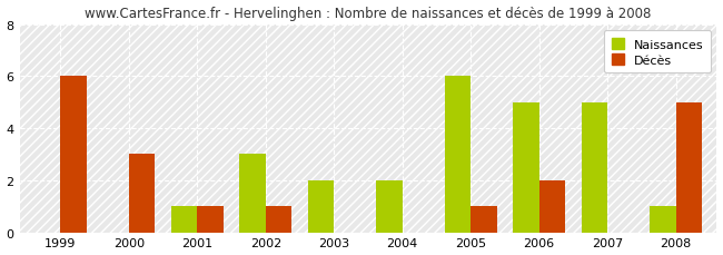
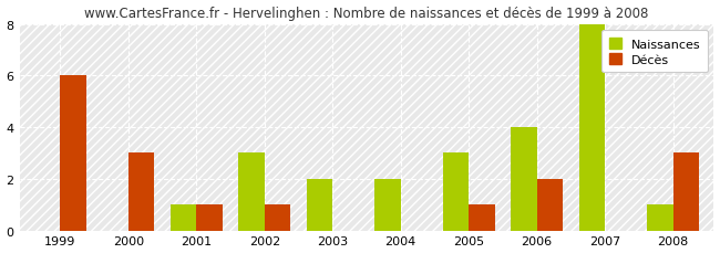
Naissances/2005: 6 -> 3
Naissances/2006: 5 -> 4
Naissances/2007: 5 -> 8
Décès/2008: 5 -> 3
